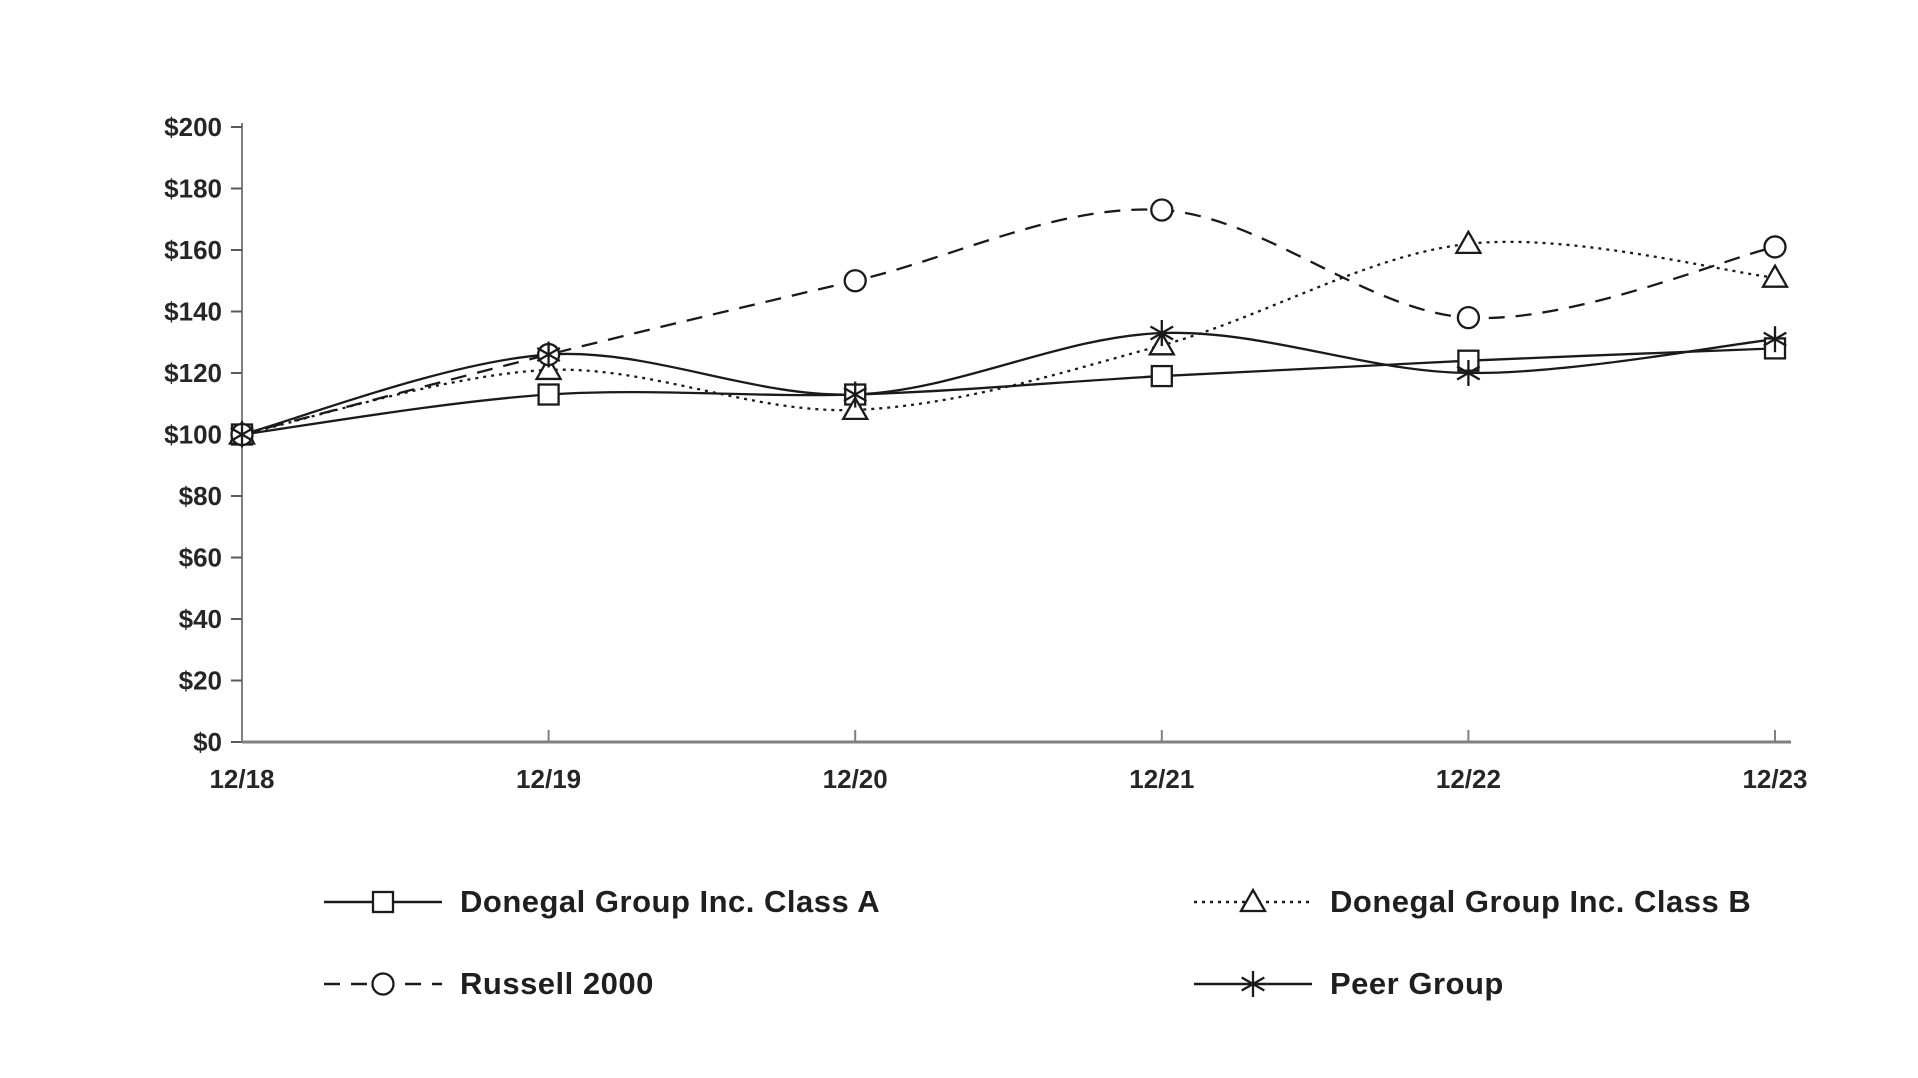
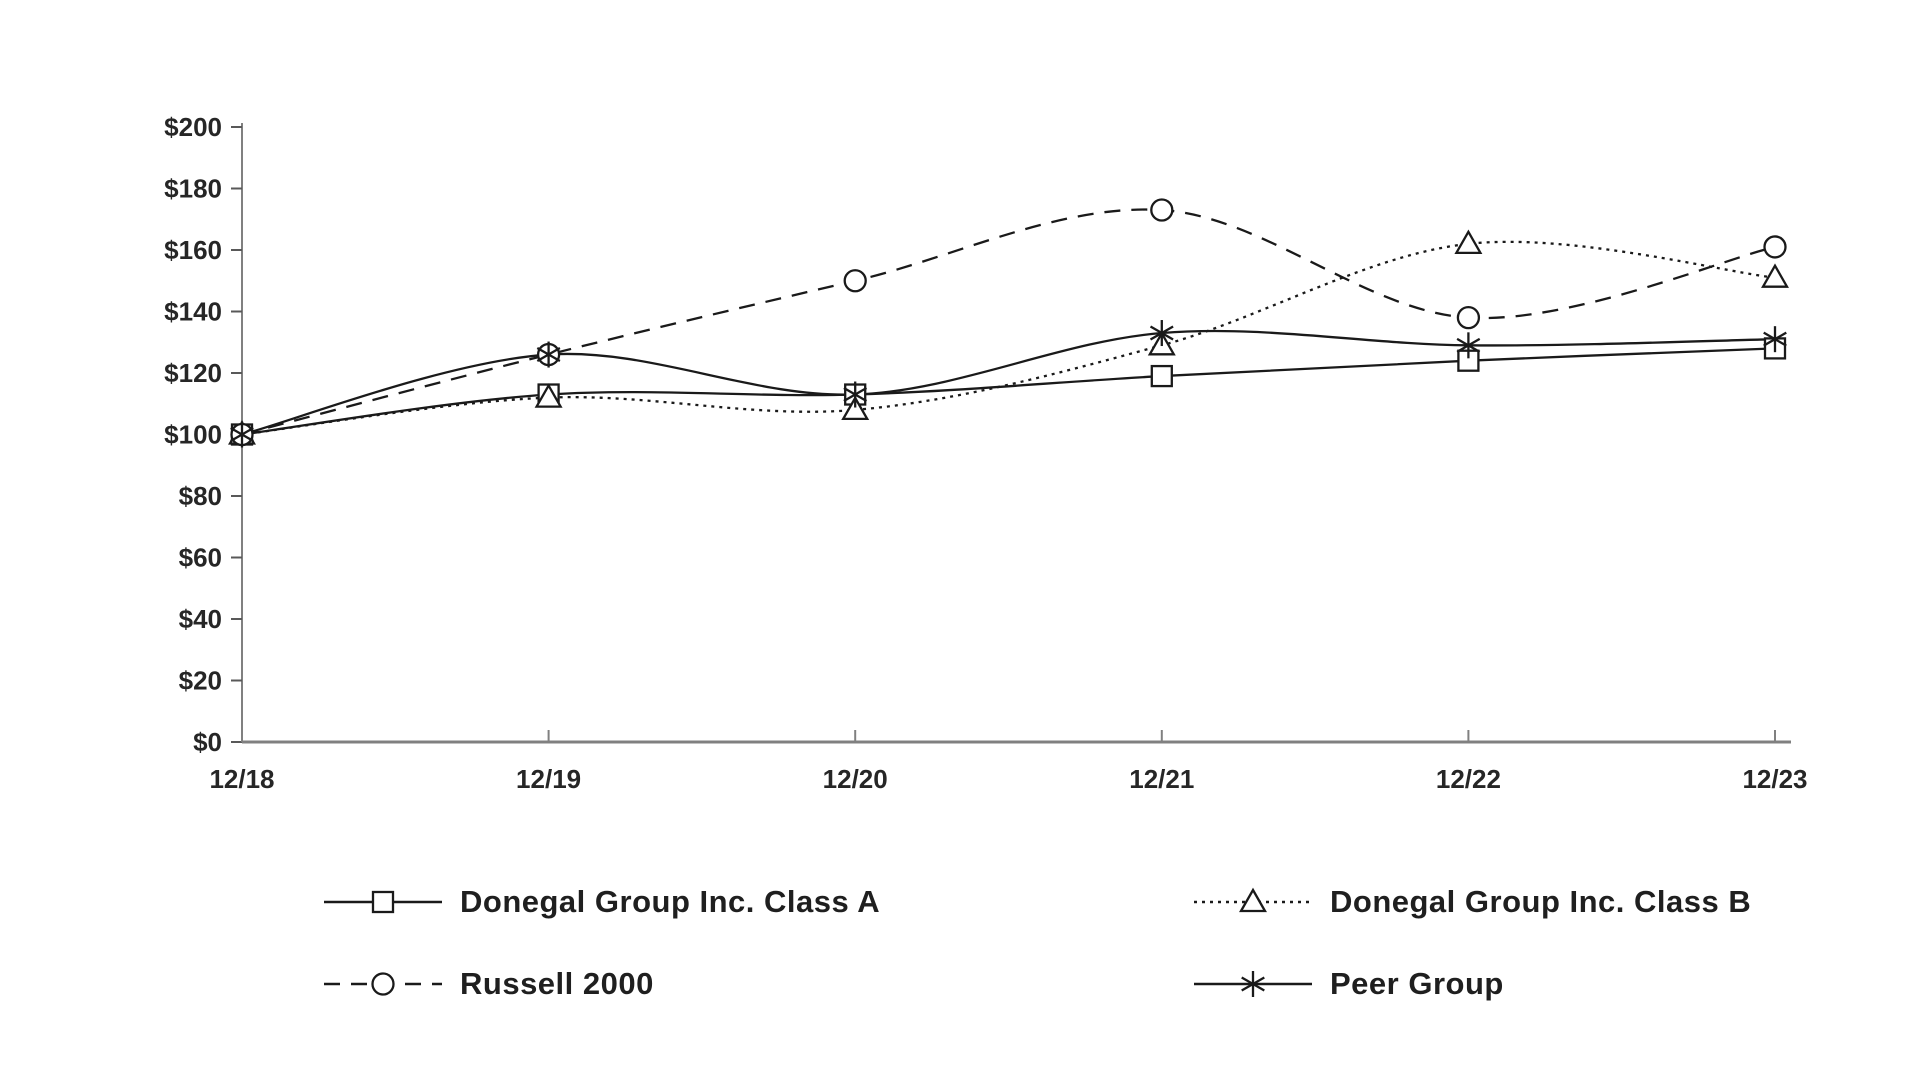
Donegal Group Inc. Class B/12/19: $121 -> $112
Peer Group/12/22: $120 -> $129
